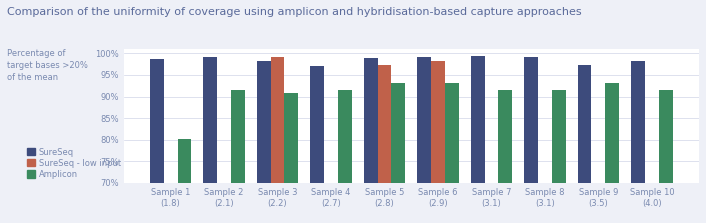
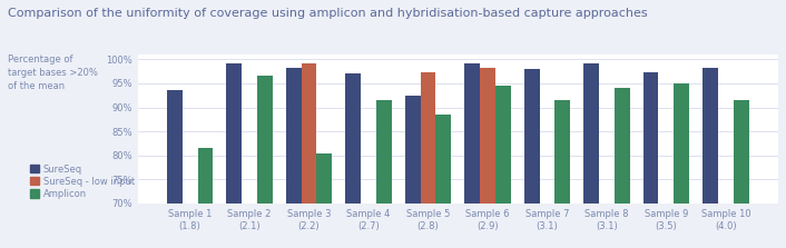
SureSeq/Sample 1 (1.8): 98.8% -> 93.5%
Amplicon/Sample 1 (1.8): 80.2% -> 81.5%
Amplicon/Sample 2 (2.1): 91.5% -> 96.5%
Amplicon/Sample 3 (2.2): 90.8% -> 80.5%
SureSeq/Sample 5 (2.8): 99.0% -> 92.5%
Amplicon/Sample 5 (2.8): 93.2% -> 88.5%
Amplicon/Sample 6 (2.9): 93.2% -> 94.5%
SureSeq/Sample 7 (3.1): 99.3% -> 98.0%
Amplicon/Sample 8 (3.1): 91.5% -> 94.0%
Amplicon/Sample 9 (3.5): 93.2% -> 95.0%
